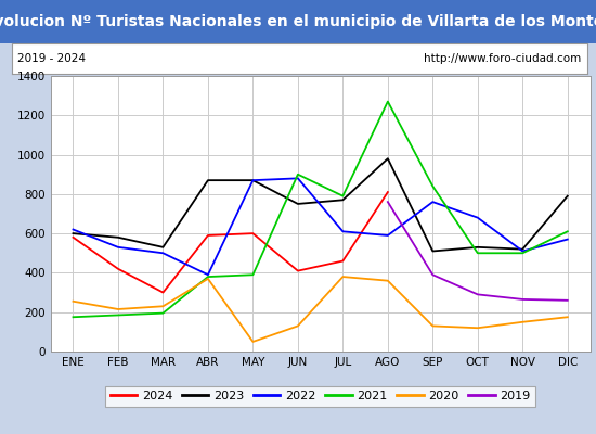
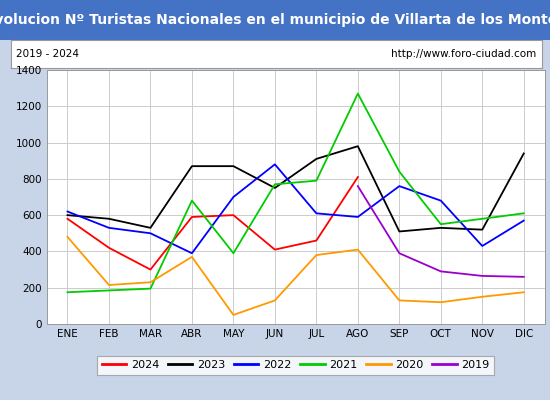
2020/ENE: 260 -> 480
2021/ABR: 380 -> 680
2022/MAY: 870 -> 700
2021/JUN: 900 -> 770
2023/JUL: 770 -> 910
2020/AGO: 360 -> 410
2021/OCT: 500 -> 550
2022/NOV: 510 -> 430
2021/NOV: 500 -> 580
2023/DIC: 790 -> 940
